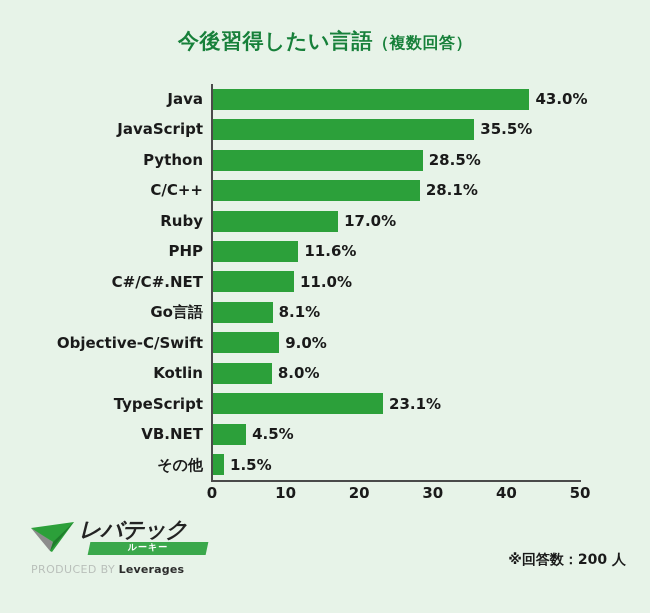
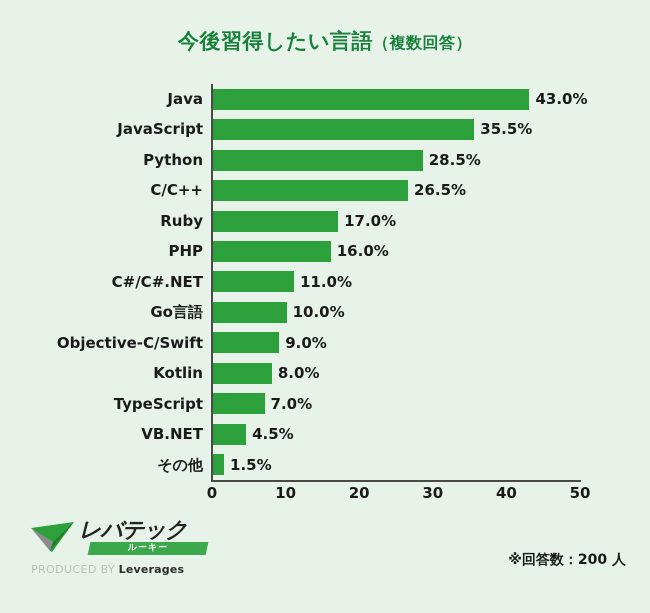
C/C++: 28.1% -> 26.5%
PHP: 11.6% -> 16.0%
Go言語: 8.1% -> 10.0%
TypeScript: 23.1% -> 7.0%
